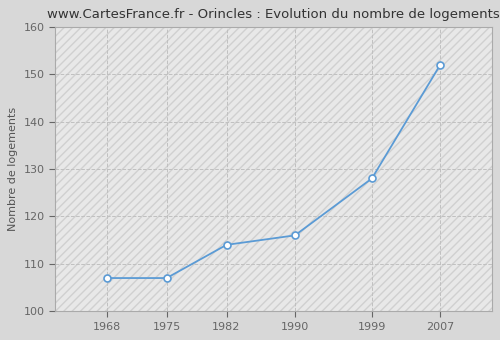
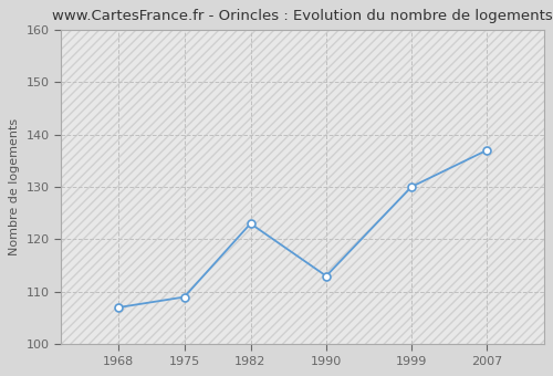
1975: 107 -> 109
1982: 114 -> 123
1990: 116 -> 113
1999: 128 -> 130
2007: 152 -> 137
